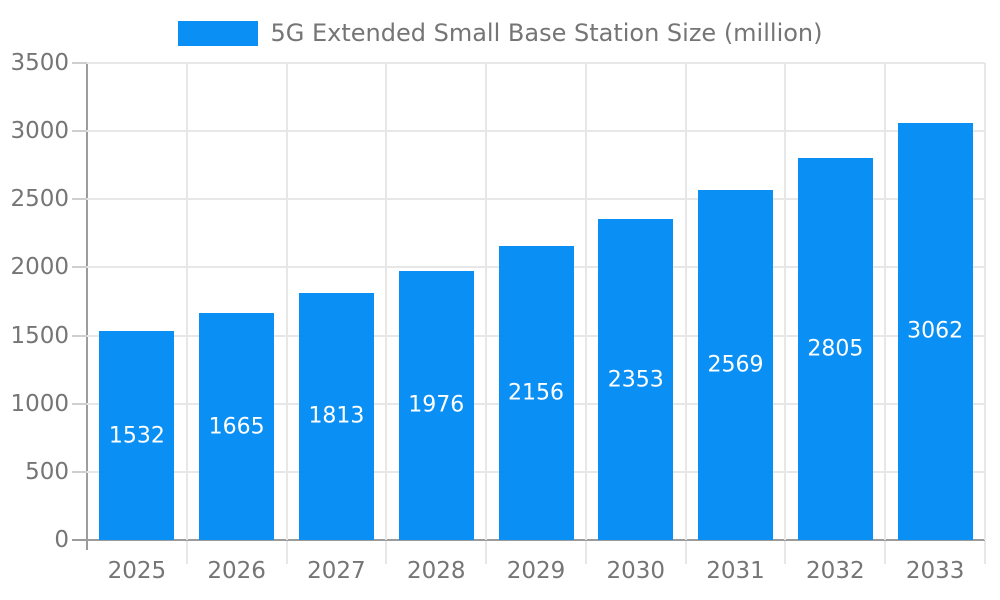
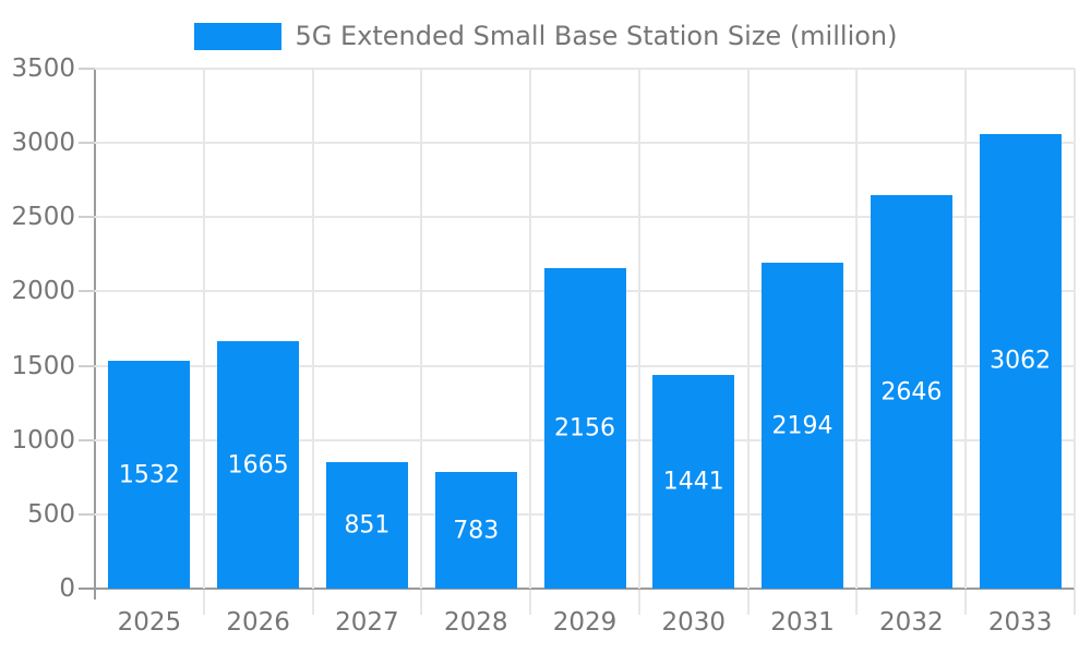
2027: 1813 -> 851
2028: 1976 -> 783
2030: 2353 -> 1441
2031: 2569 -> 2194
2032: 2805 -> 2646
